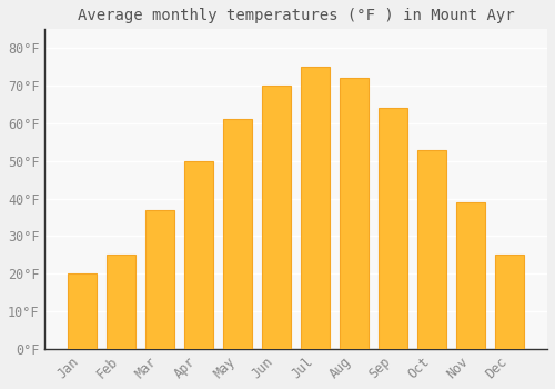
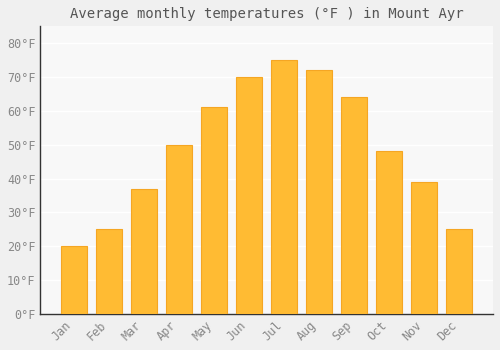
Oct: 53°F -> 48°F
